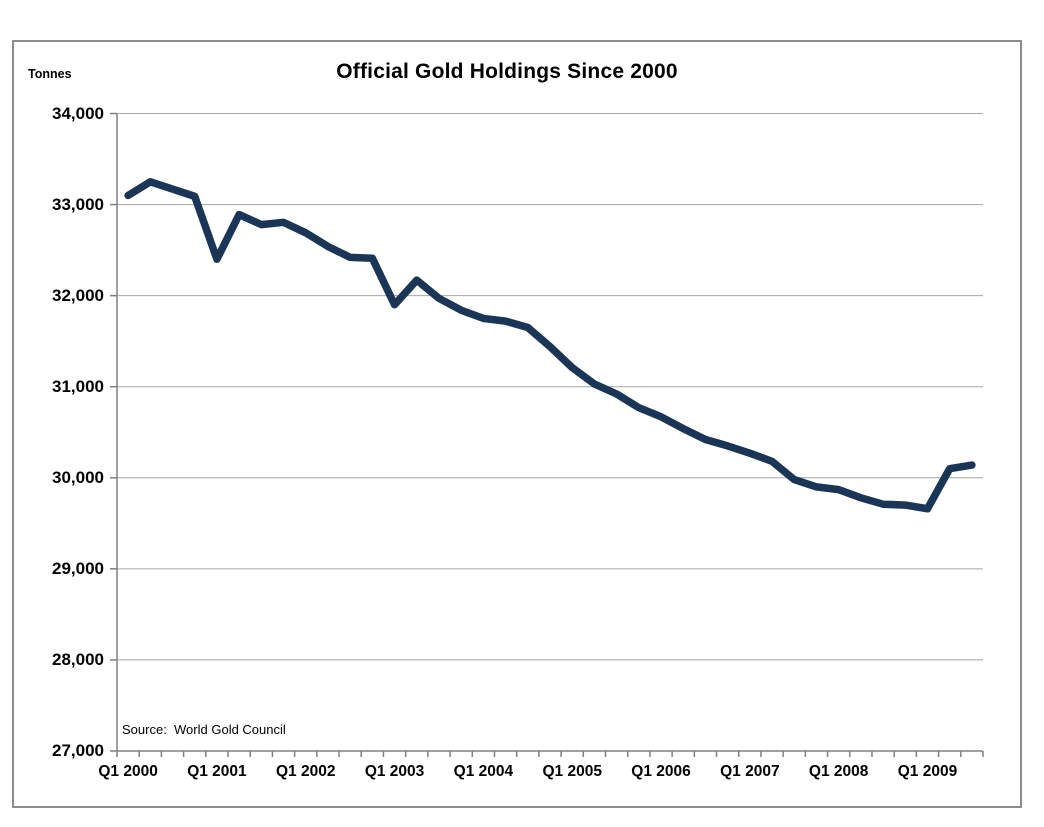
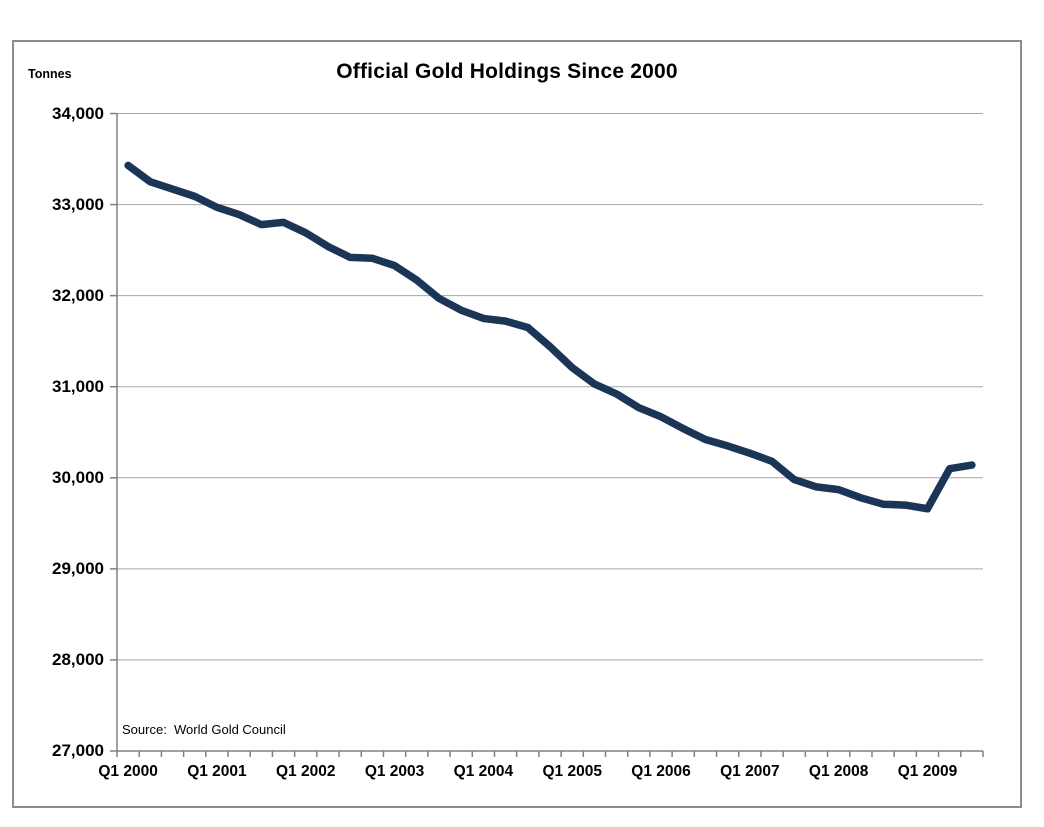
Q1 2000: 33100 -> 33400
Q1 2001: 32400 -> 33000
Q1 2003: 31900 -> 32300
